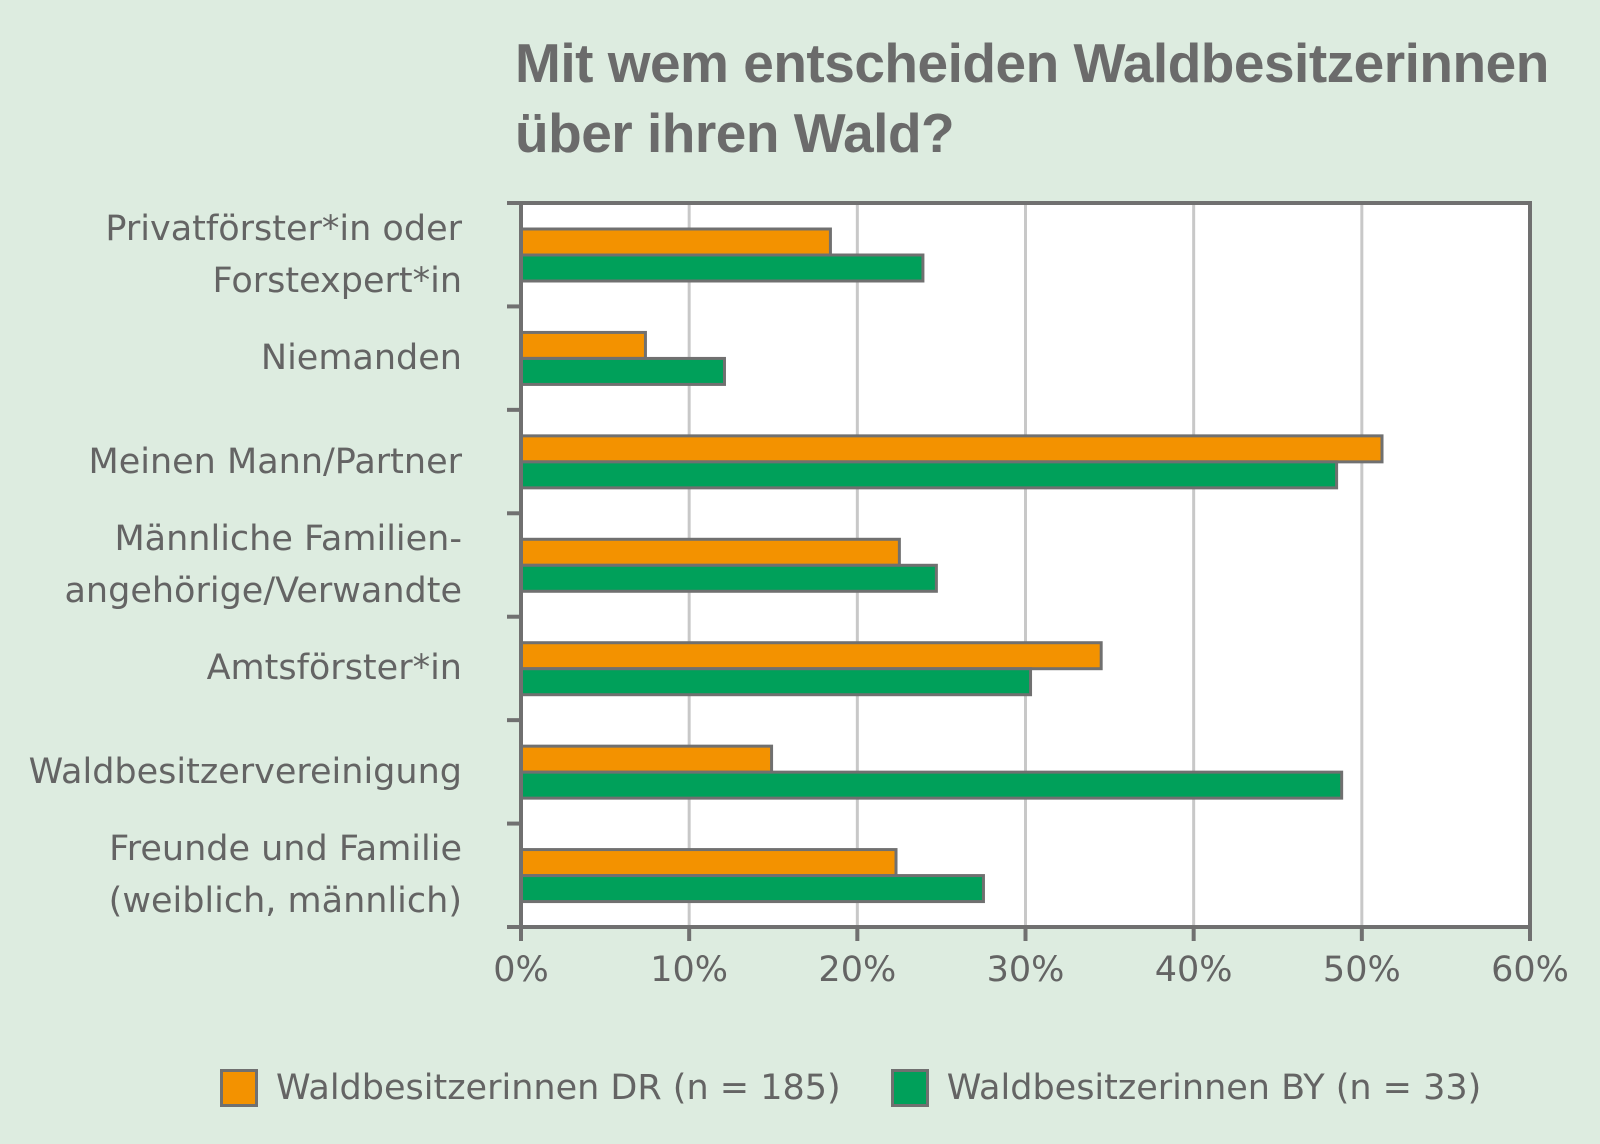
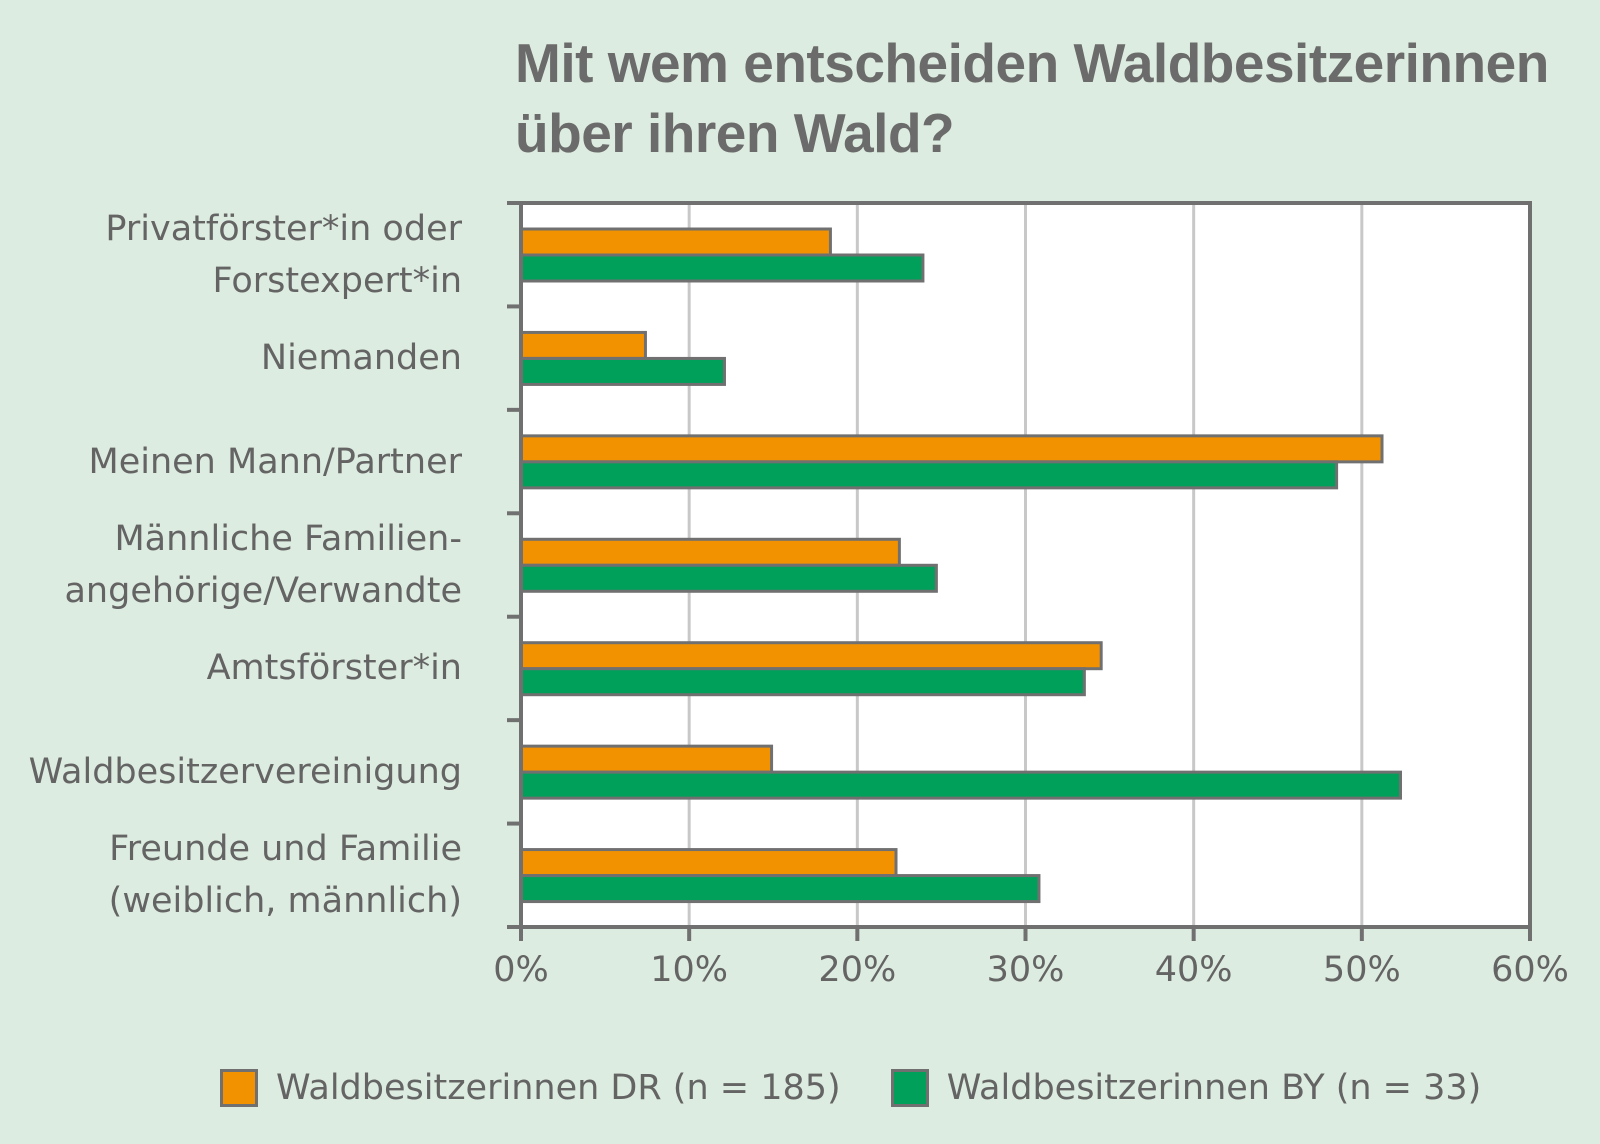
Waldbesitzerinnen BY (n = 33)/Amtsförster*in: 30.3% -> 33.5%
Waldbesitzerinnen BY (n = 33)/Waldbesitzervereinigung: 48.8% -> 52.3%
Waldbesitzerinnen BY (n = 33)/Freunde und Familie (weiblich, männlich): 27.5% -> 30.8%
